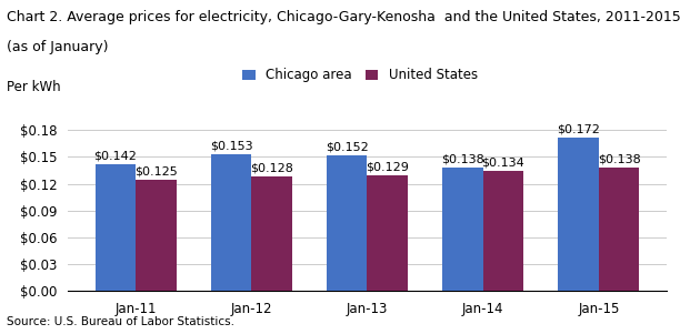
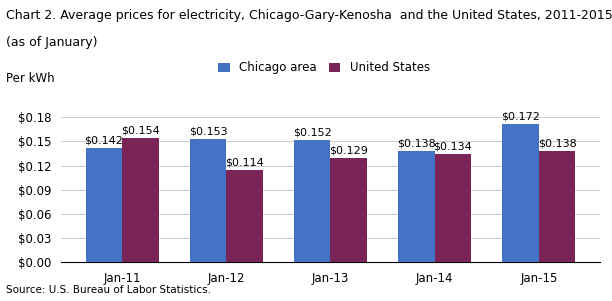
United States/Jan-11: $0.125 -> $0.154
United States/Jan-12: $0.128 -> $0.114
